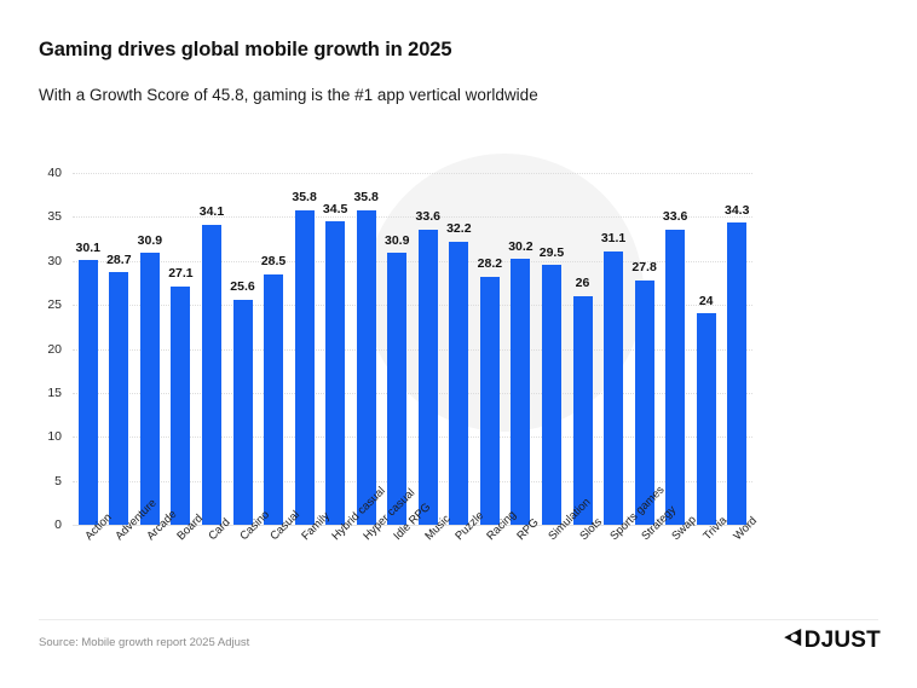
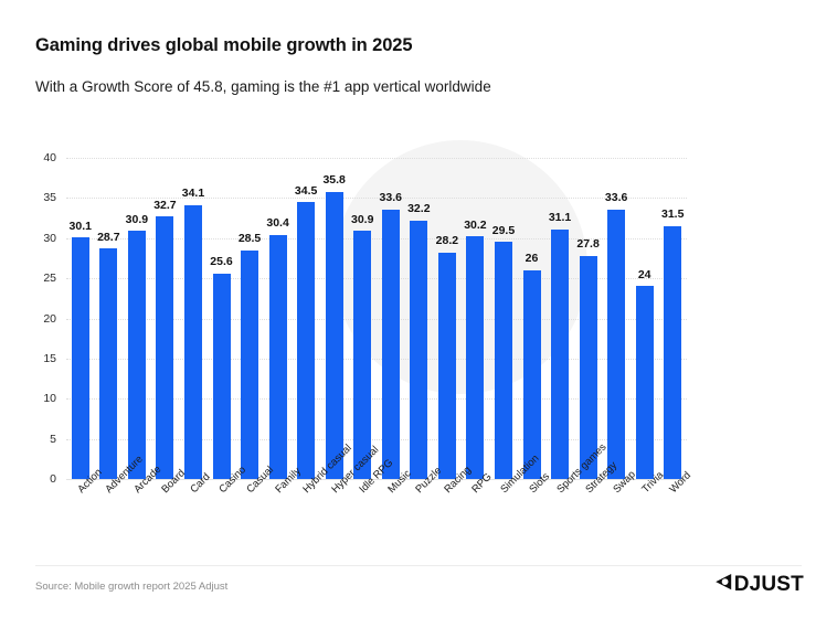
Board: 27.1 -> 32.7
Family: 35.8 -> 30.4
Word: 34.3 -> 31.5
